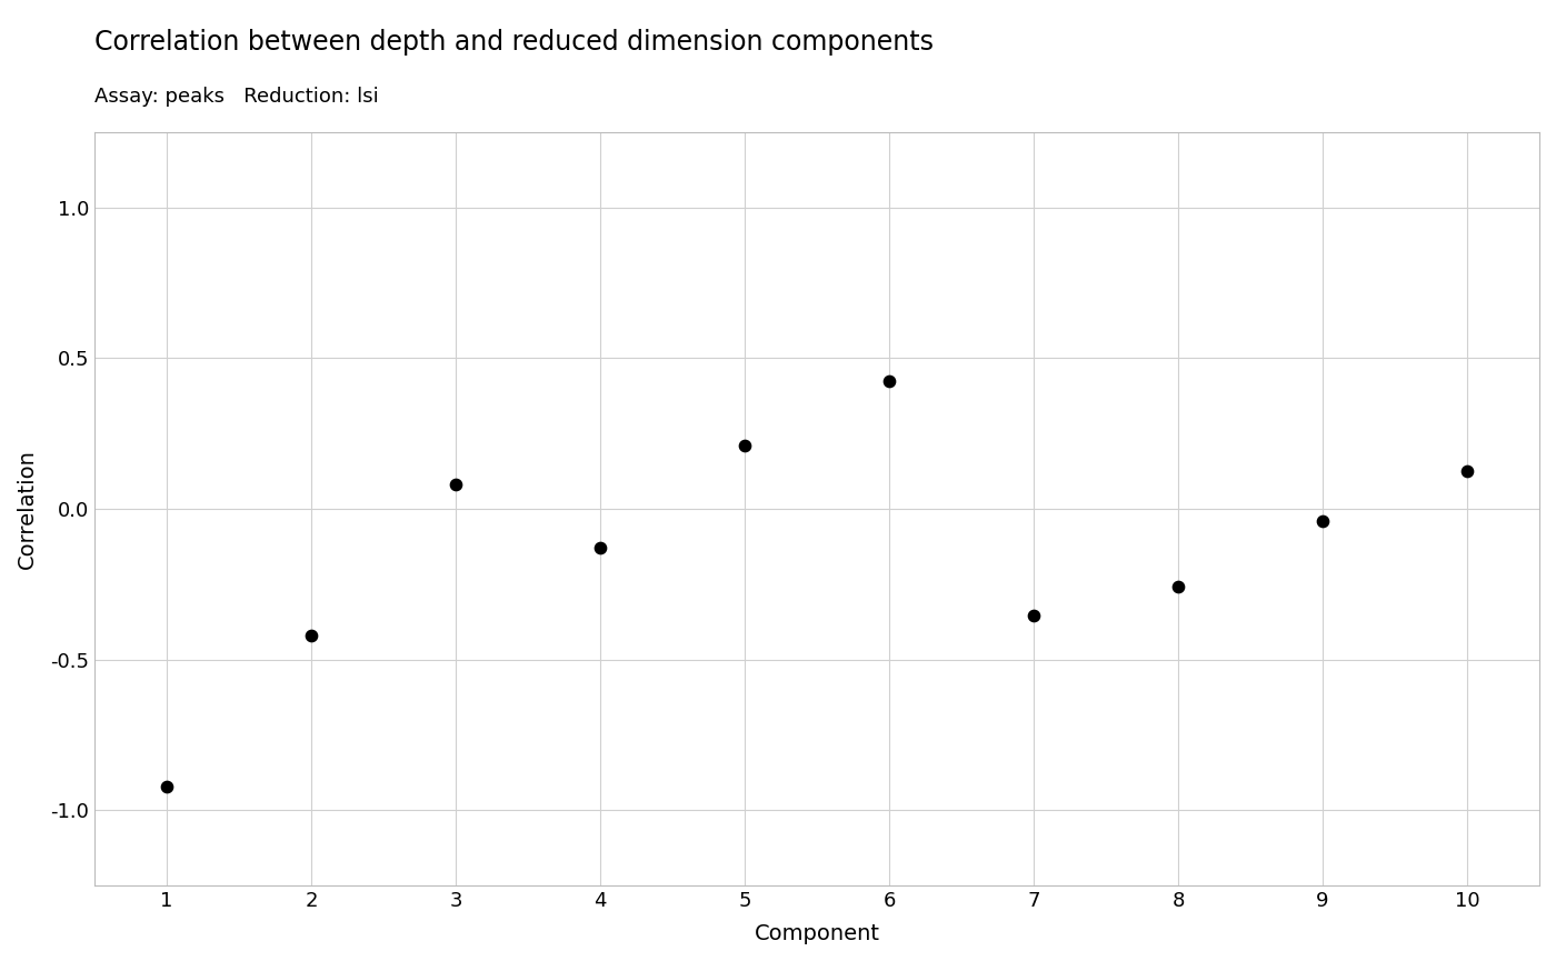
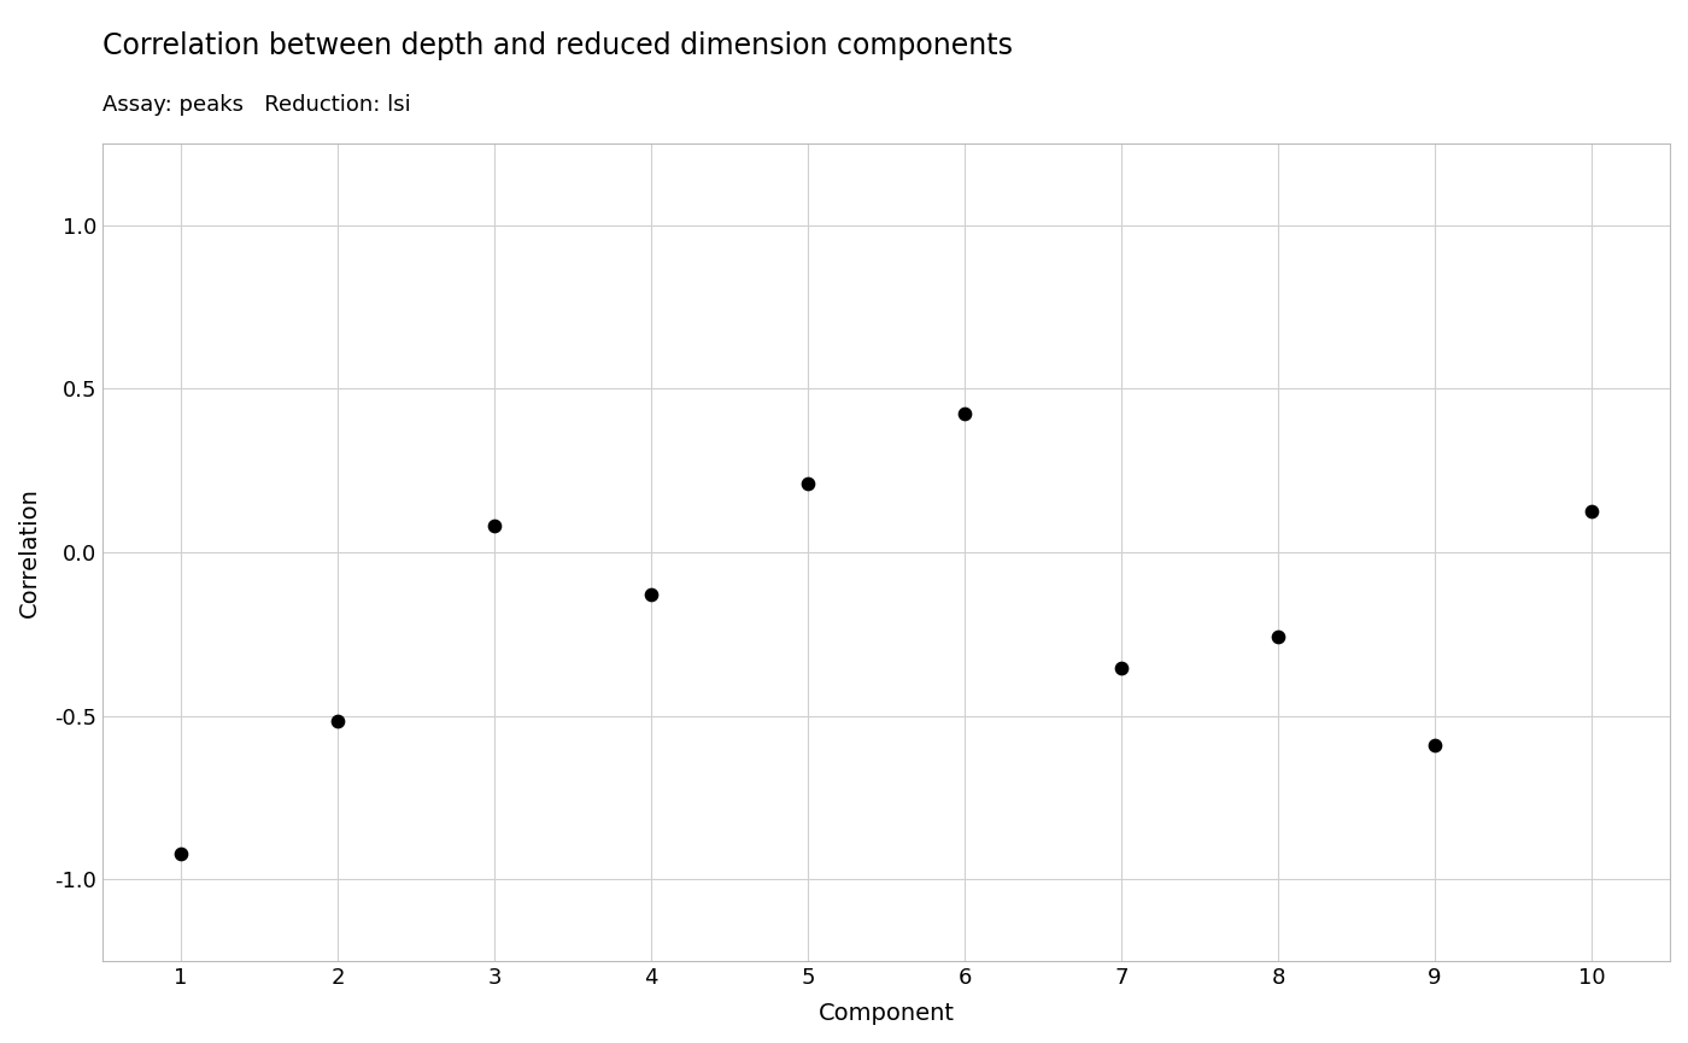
2: -0.420 -> -0.515
9: -0.040 -> -0.590
